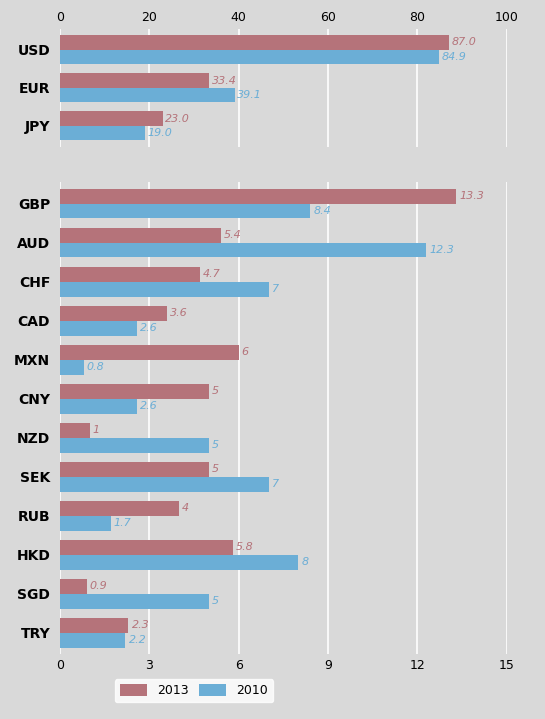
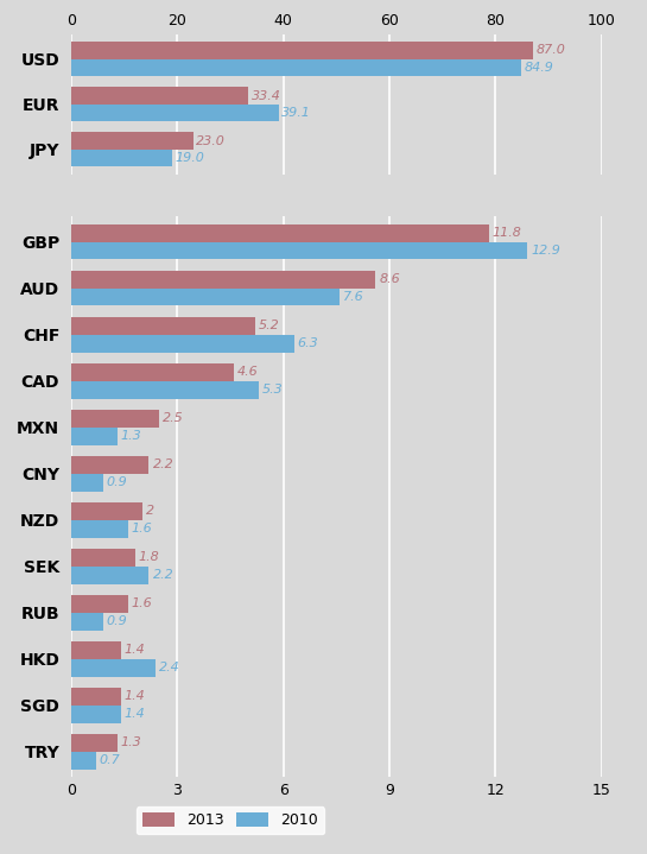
2013/GBP: 13.3 -> 11.8
2010/GBP: 8.4 -> 12.9
2013/AUD: 5.4 -> 8.6
2010/AUD: 12.3 -> 7.6
2013/CHF: 4.7 -> 5.2
2010/CHF: 7 -> 6.3
2013/CAD: 3.6 -> 4.6
2010/CAD: 2.6 -> 5.3
2013/MXN: 6 -> 2.5
2010/MXN: 0.8 -> 1.3
2013/CNY: 5 -> 2.2
2010/CNY: 2.6 -> 0.9
2013/NZD: 1 -> 2
2010/NZD: 5 -> 1.6
2013/SEK: 5 -> 1.8
2010/SEK: 7 -> 2.2
2013/RUB: 4 -> 1.6
2010/RUB: 1.7 -> 0.9
2013/HKD: 5.8 -> 1.4
2010/HKD: 8 -> 2.4
2013/SGD: 0.9 -> 1.4
2010/SGD: 5 -> 1.4
2013/TRY: 2.3 -> 1.3
2010/TRY: 2.2 -> 0.7
